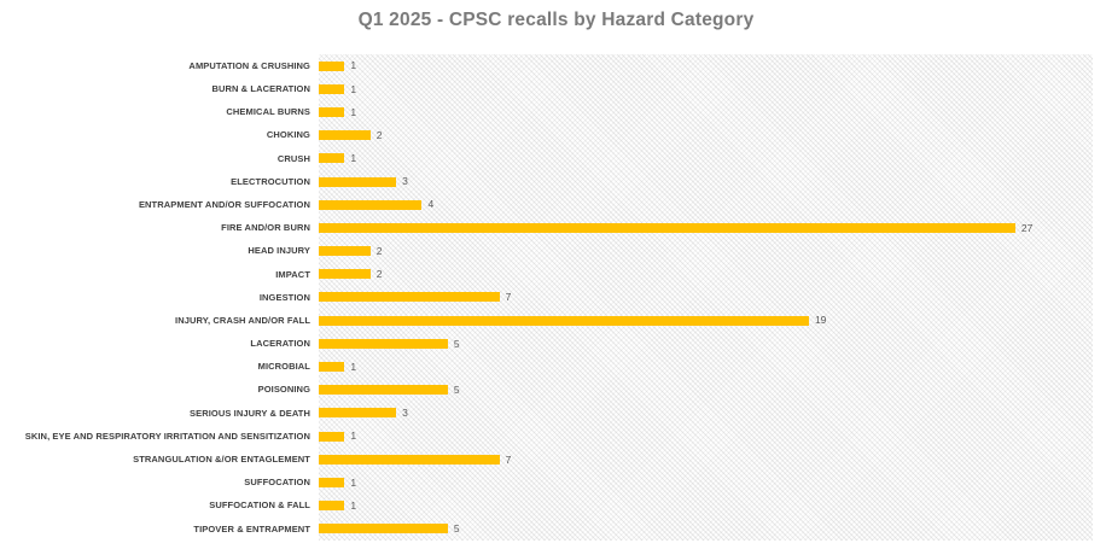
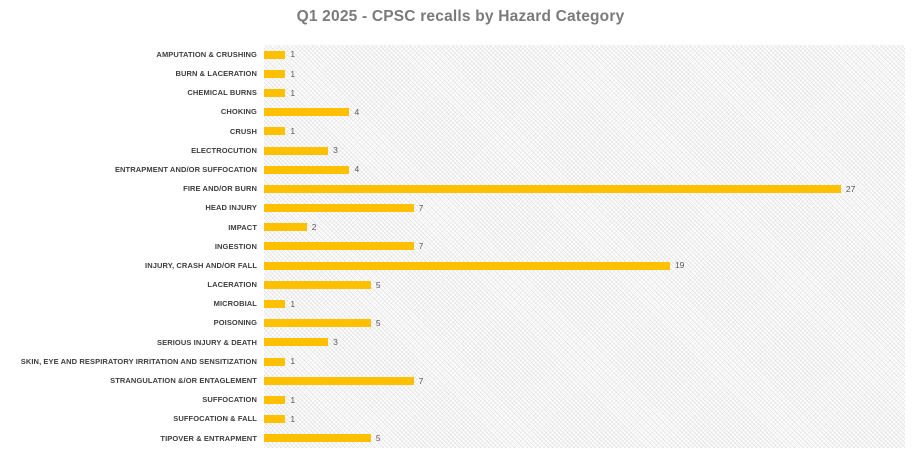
CHOKING: 2 -> 4
HEAD INJURY: 2 -> 7
